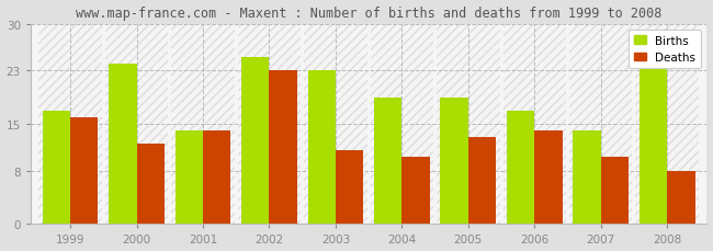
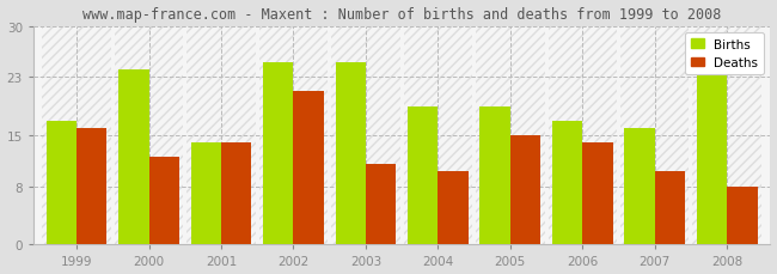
Deaths/2002: 23 -> 21
Births/2003: 23 -> 25
Deaths/2005: 13 -> 15
Births/2007: 14 -> 16
